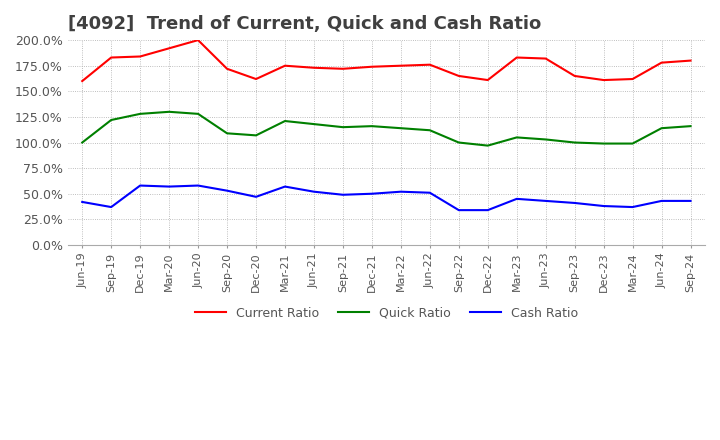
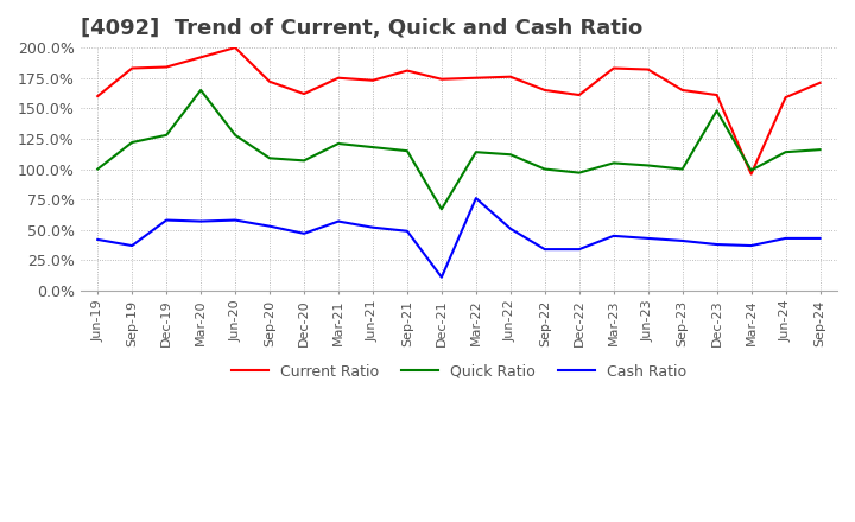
Quick Ratio/Mar-20: 130% -> 165%
Current Ratio/Sep-21: 172% -> 181%
Quick Ratio/Dec-21: 116% -> 67%
Cash Ratio/Dec-21: 50% -> 11%
Cash Ratio/Mar-22: 52% -> 76%
Quick Ratio/Dec-23: 99% -> 148%
Current Ratio/Mar-24: 162% -> 96%
Current Ratio/Jun-24: 178% -> 159%
Current Ratio/Sep-24: 180% -> 171%
